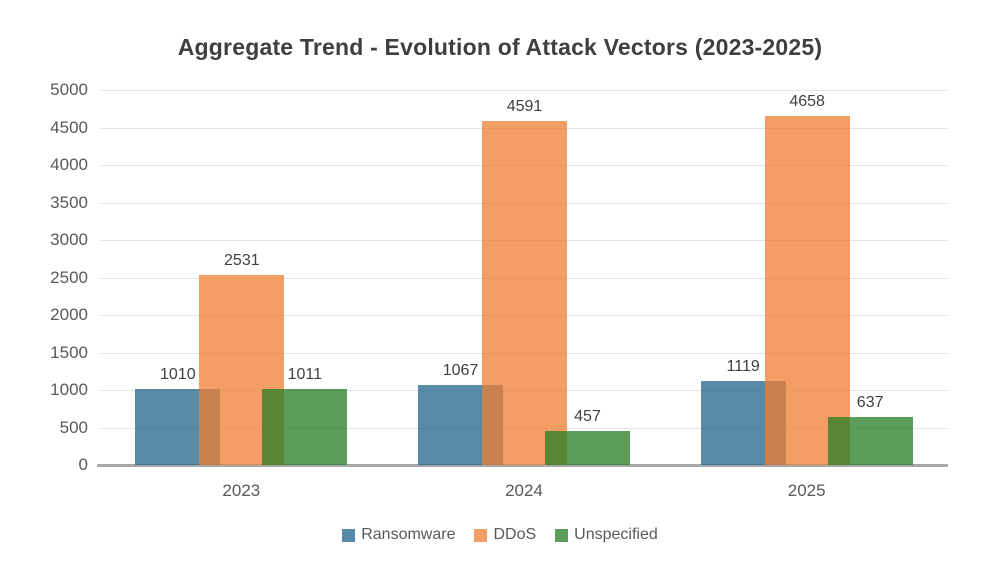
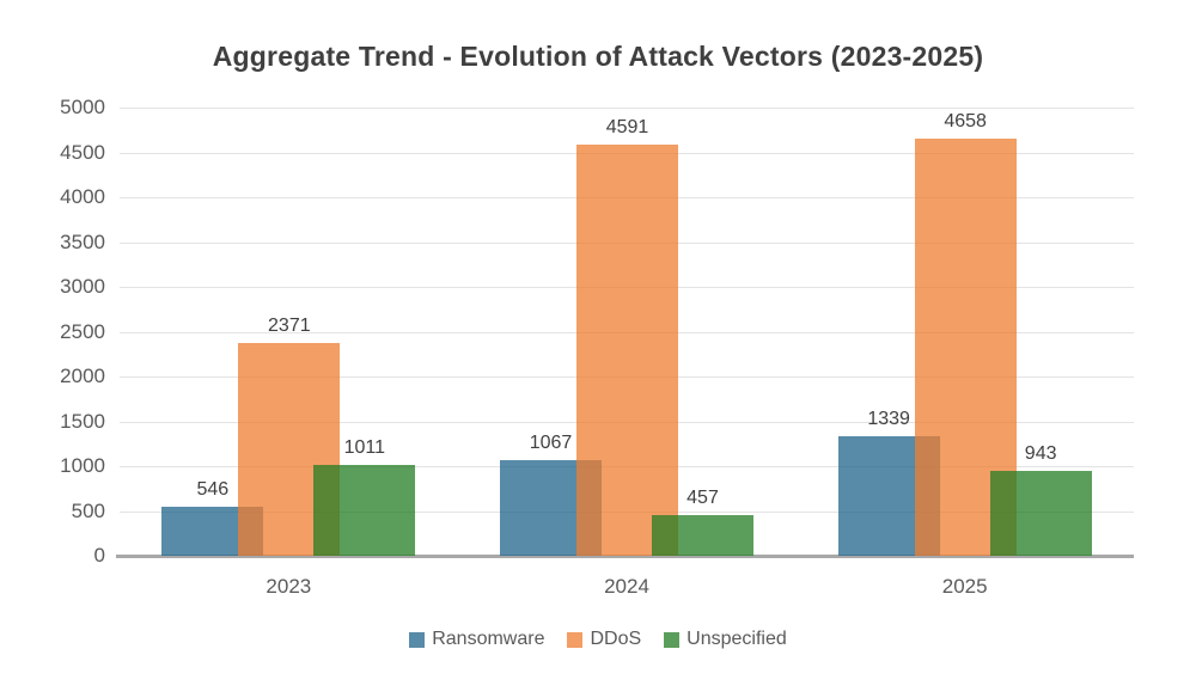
Ransomware/2023: 1010 -> 546
DDoS/2023: 2531 -> 2371
Ransomware/2025: 1119 -> 1339
Unspecified/2025: 637 -> 943
